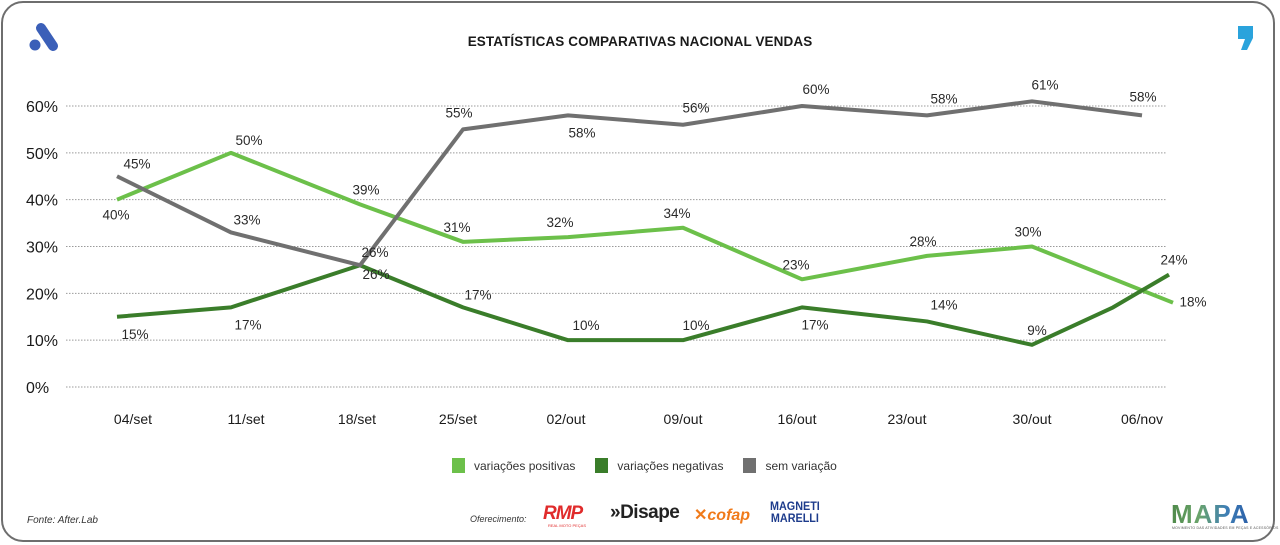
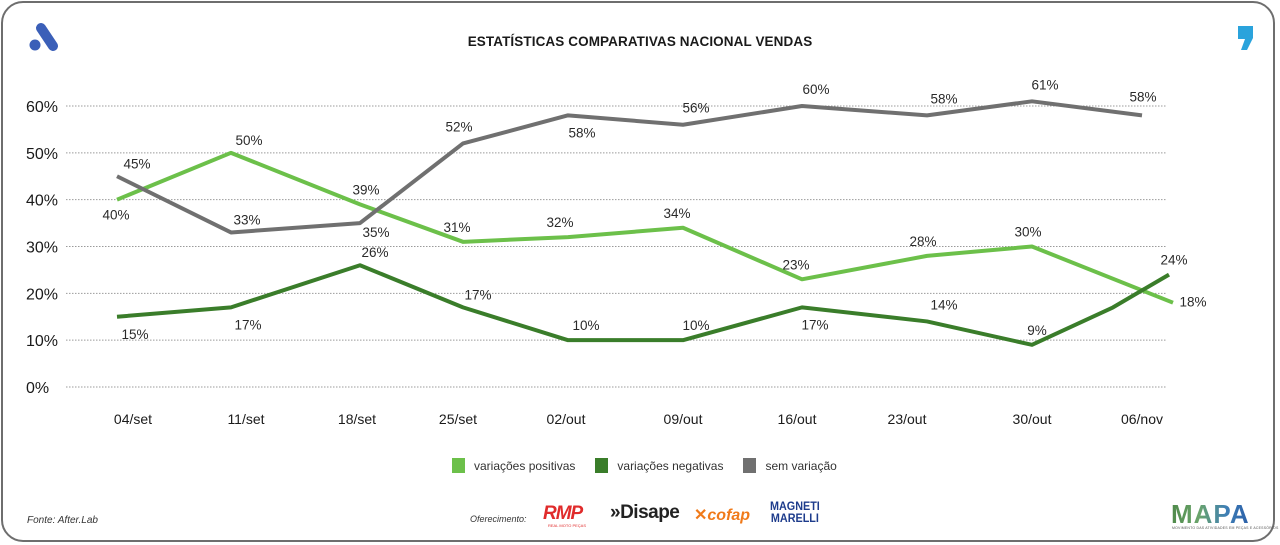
sem variação/18/set: 26% -> 35%
sem variação/25/set: 55% -> 52%
